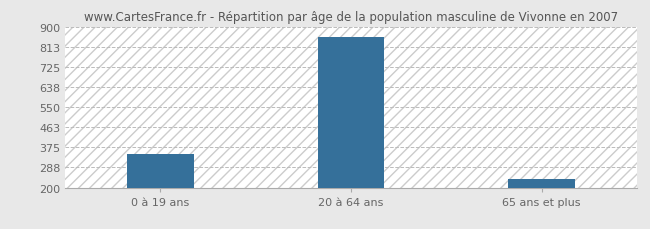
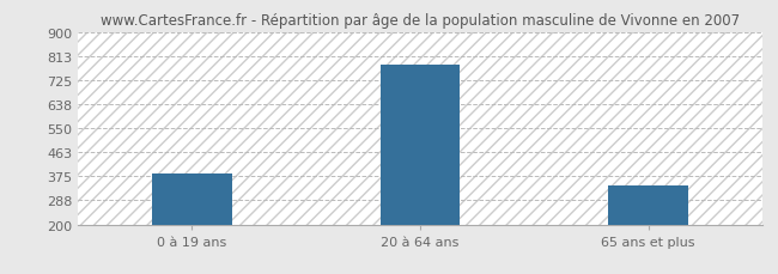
0 à 19 ans: 347 -> 385
20 à 64 ans: 855 -> 780
65 ans et plus: 238 -> 340
